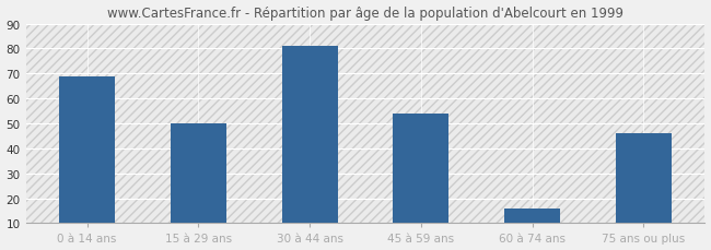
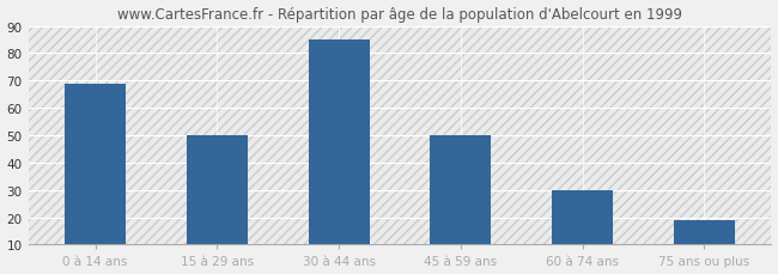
30 à 44 ans: 81 -> 85
45 à 59 ans: 54 -> 50
60 à 74 ans: 16 -> 30
75 ans ou plus: 46 -> 19
